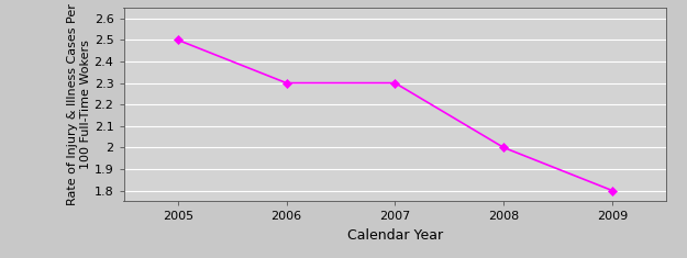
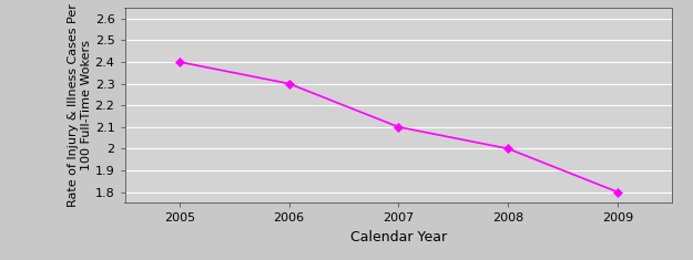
2005: 2.5 -> 2.4
2007: 2.3 -> 2.1
